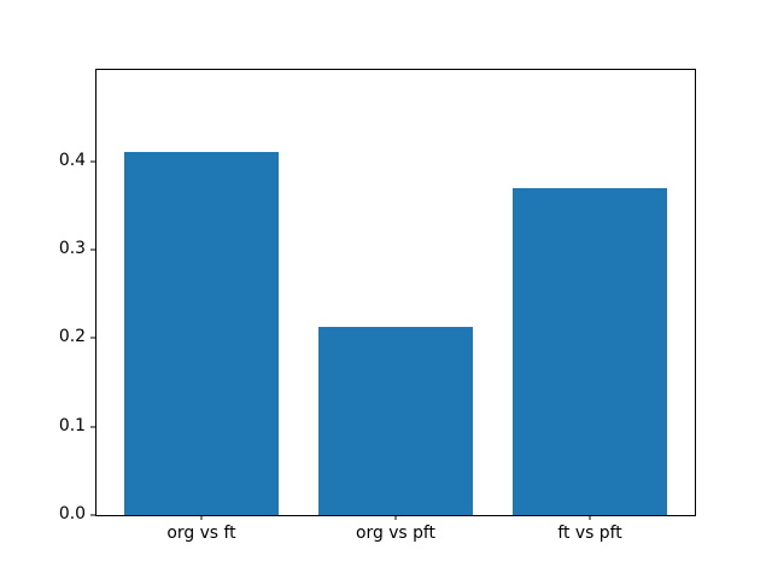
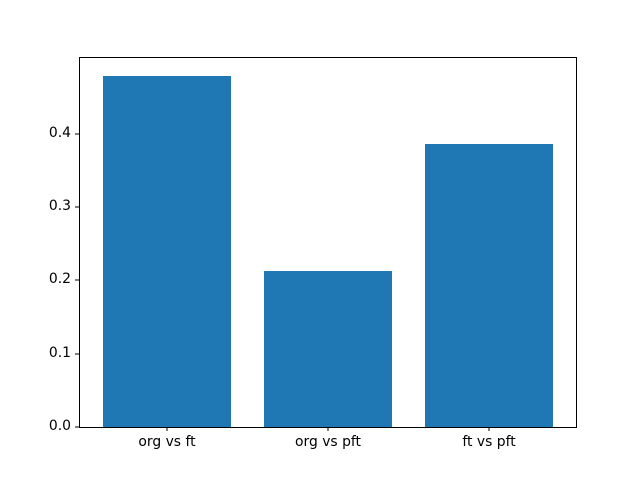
org vs ft: 0.41 -> 0.48
ft vs pft: 0.37 -> 0.39
